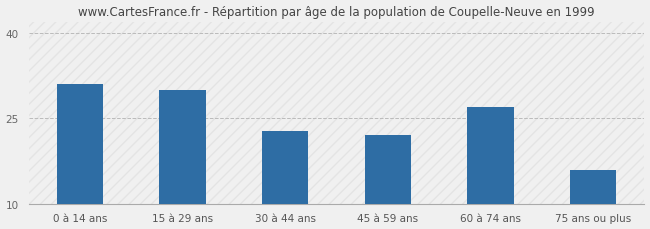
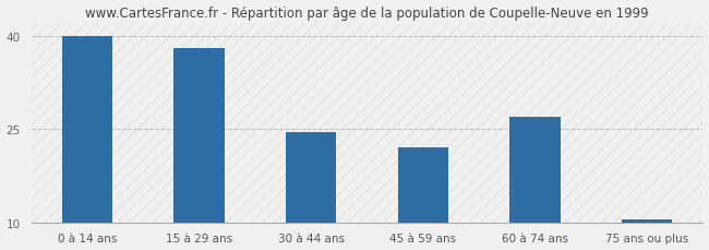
0 à 14 ans: 31.0 -> 40.0
15 à 29 ans: 30.0 -> 38.0
30 à 44 ans: 22.8 -> 24.5
75 ans ou plus: 16.0 -> 10.5
